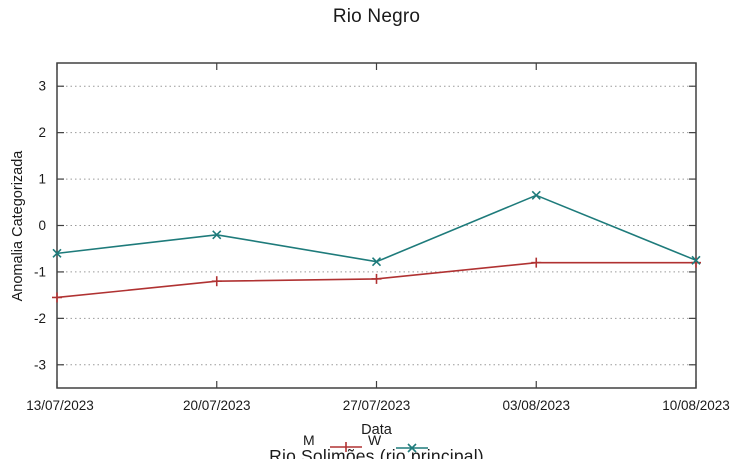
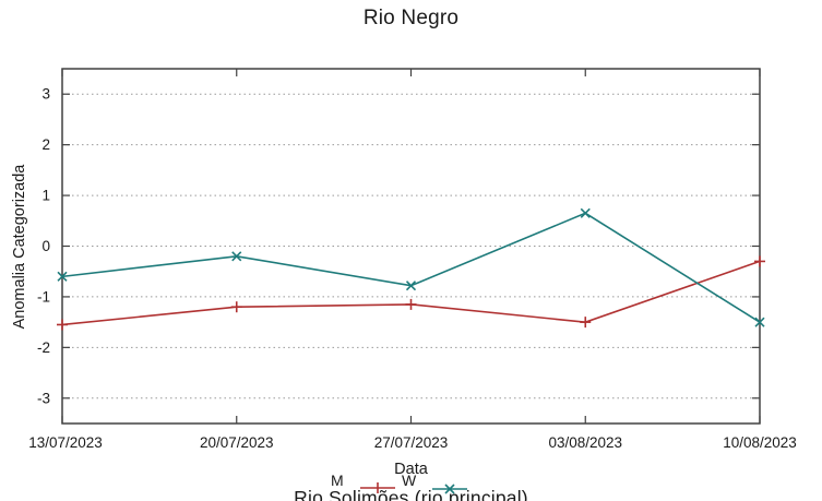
M/03/08/2023: -0.8 -> -1.5
M/10/08/2023: -0.8 -> -0.3
W/10/08/2023: -0.8 -> -1.5
